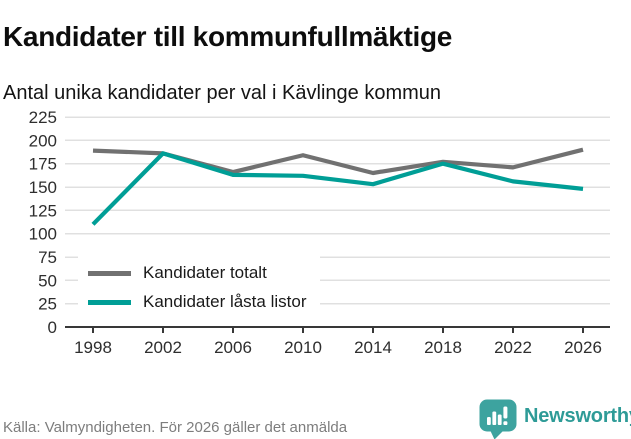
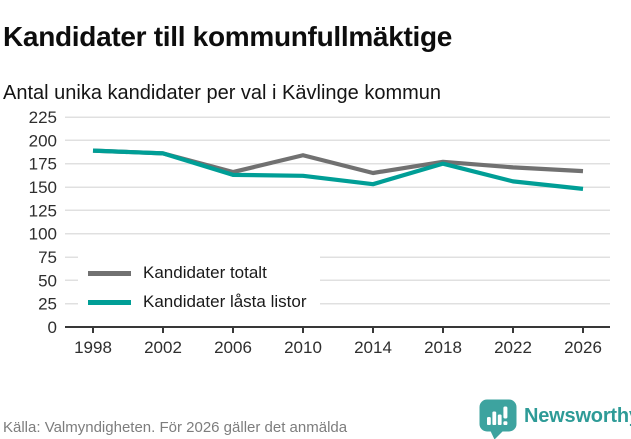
Kandidater låsta listor/1998: 110 -> 190
Kandidater totalt/2026: 190 -> 170
